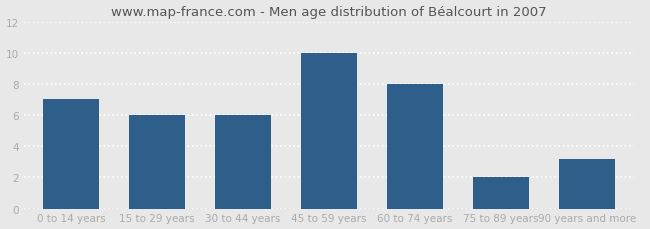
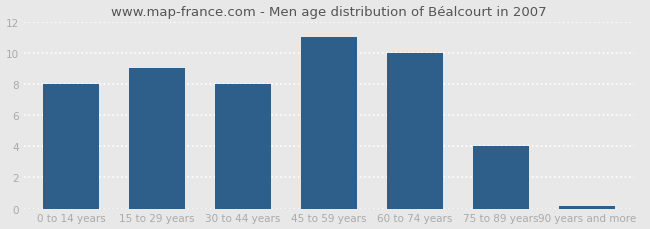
0 to 14 years: 7.0 -> 8.0
15 to 29 years: 6.0 -> 9.0
30 to 44 years: 6.0 -> 8.0
45 to 59 years: 10.0 -> 11.0
60 to 74 years: 8.0 -> 10.0
75 to 89 years: 2.0 -> 4.0
90 years and more: 3.2 -> 0.1
